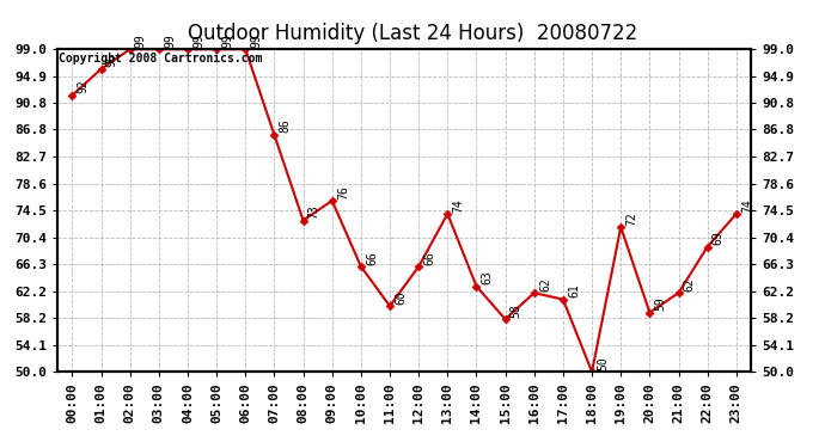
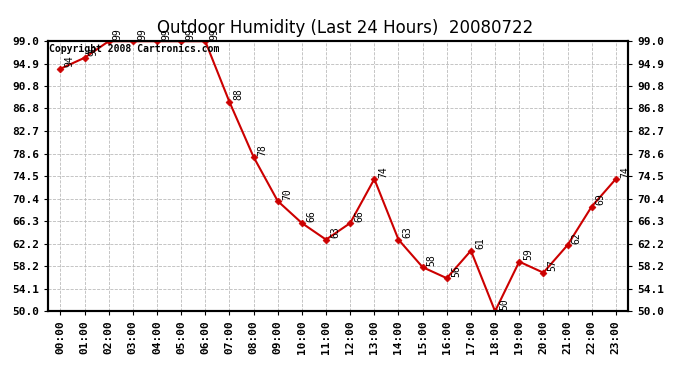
00:00: 92 -> 94
07:00: 86 -> 88
08:00: 73 -> 78
09:00: 76 -> 70
11:00: 60 -> 63
16:00: 62 -> 56
19:00: 72 -> 59
20:00: 59 -> 57
